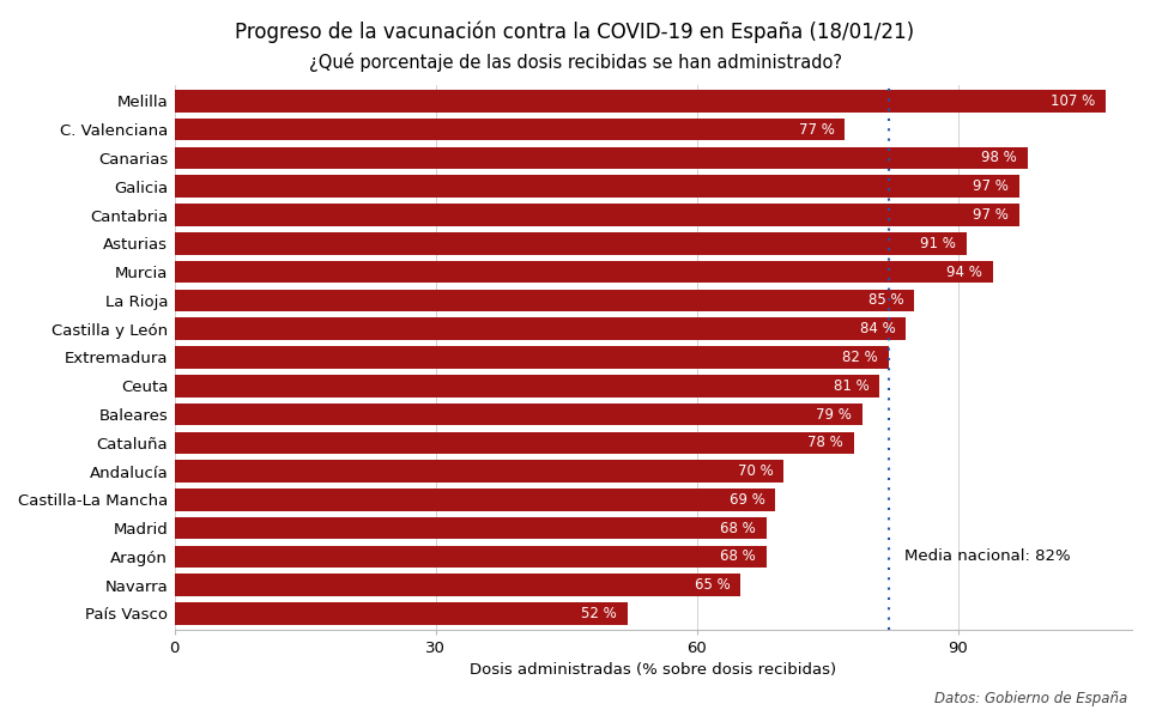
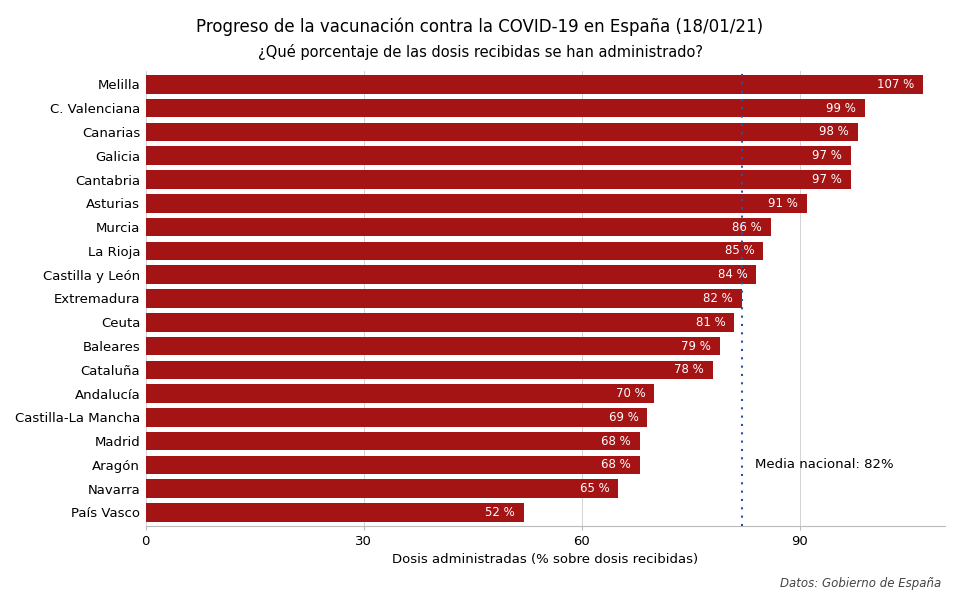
C. Valenciana: 77 -> 99
Murcia: 94 -> 86
